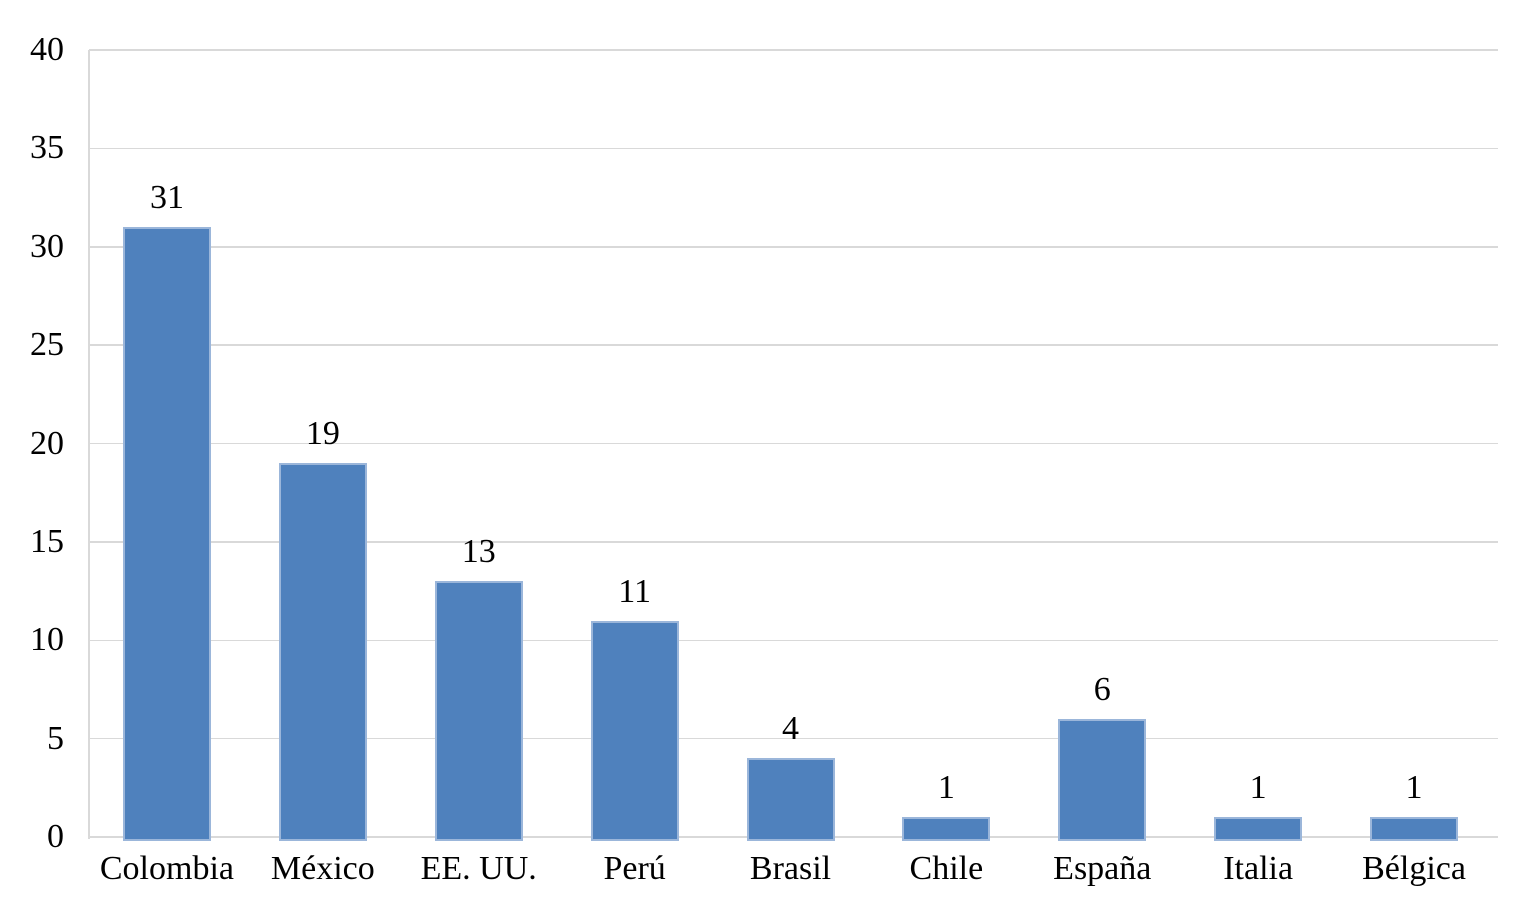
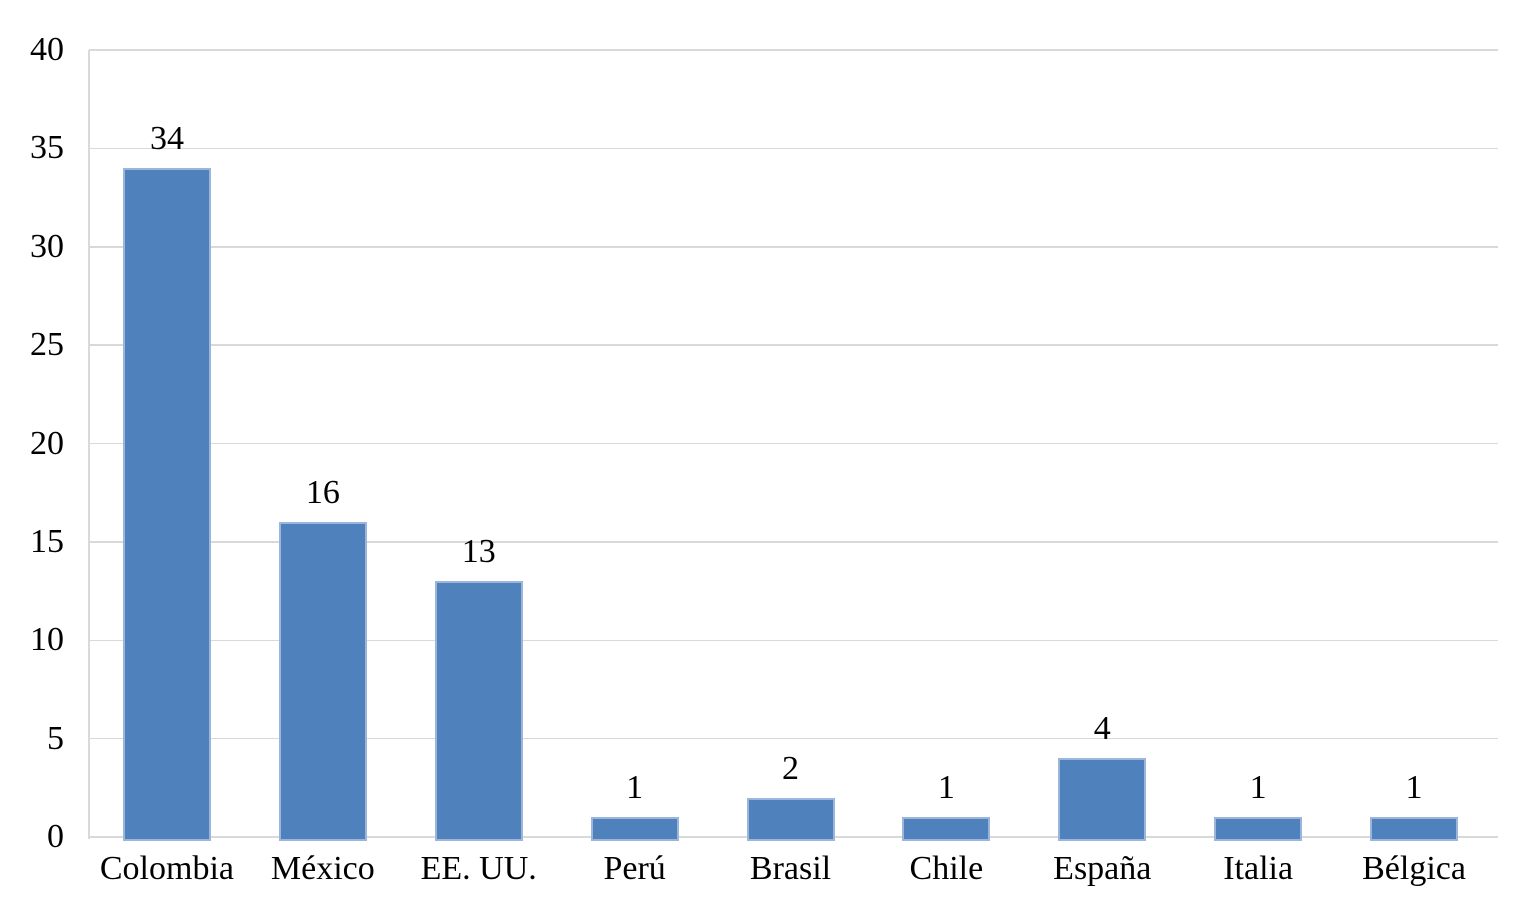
Colombia: 31 -> 34
México: 19 -> 16
Perú: 11 -> 1
Brasil: 4 -> 2
España: 6 -> 4
